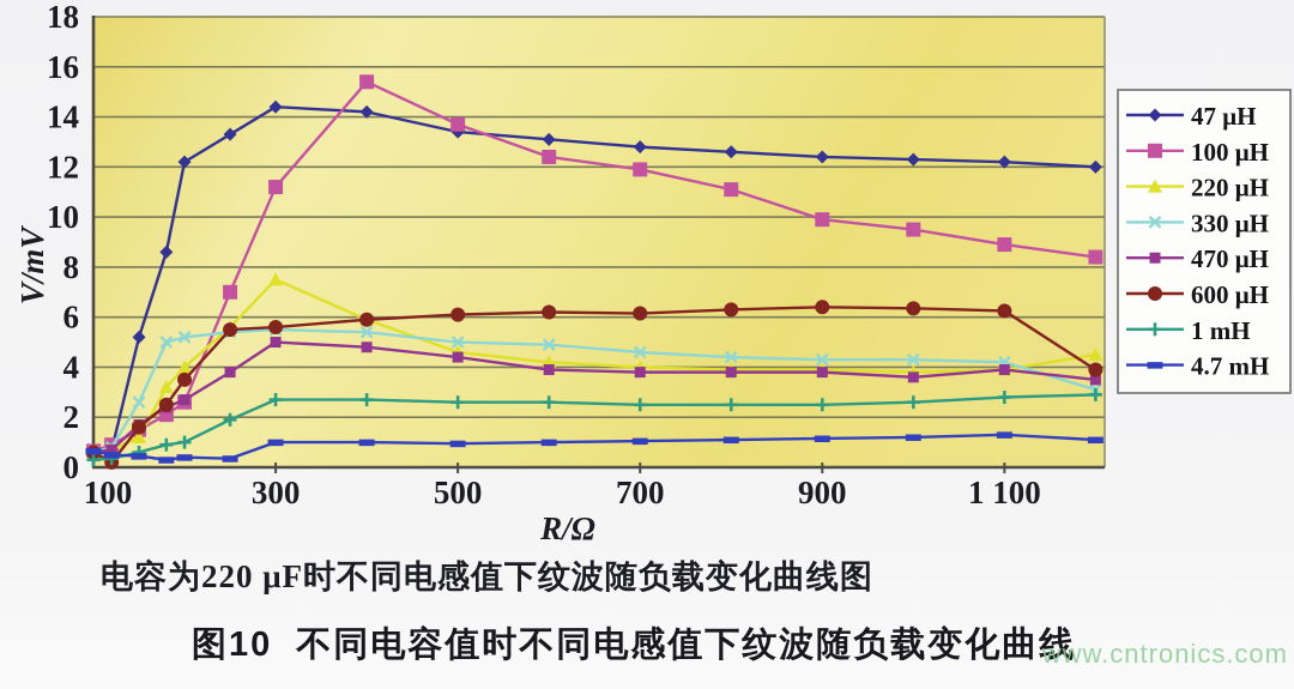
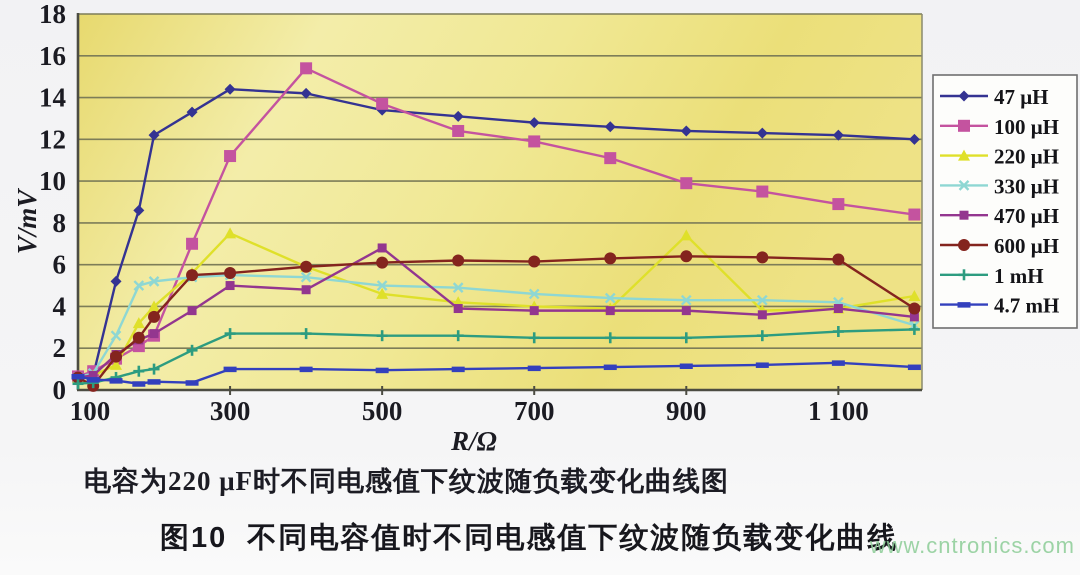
470 μH/500: 4.4 -> 6.8
220 μH/900: 3.9 -> 7.4
